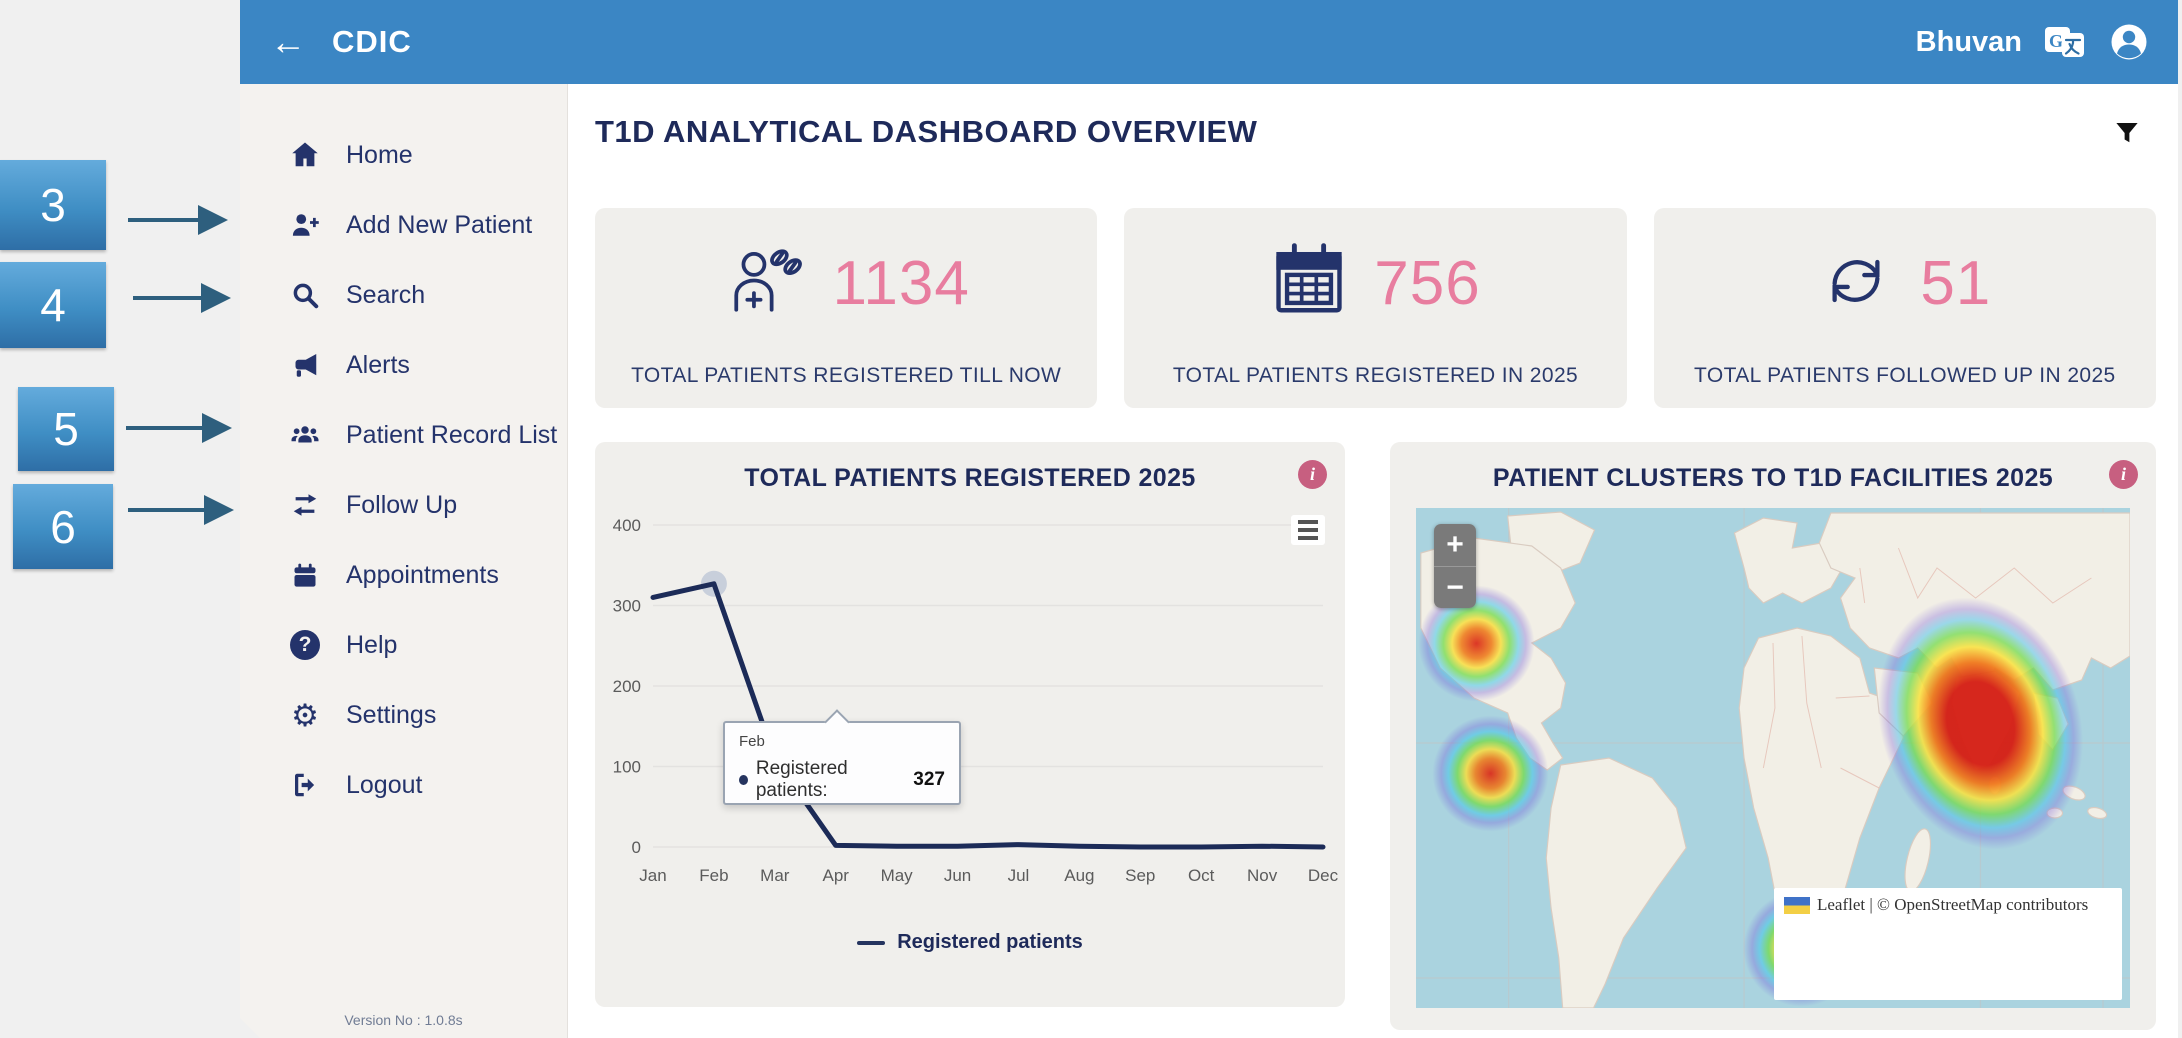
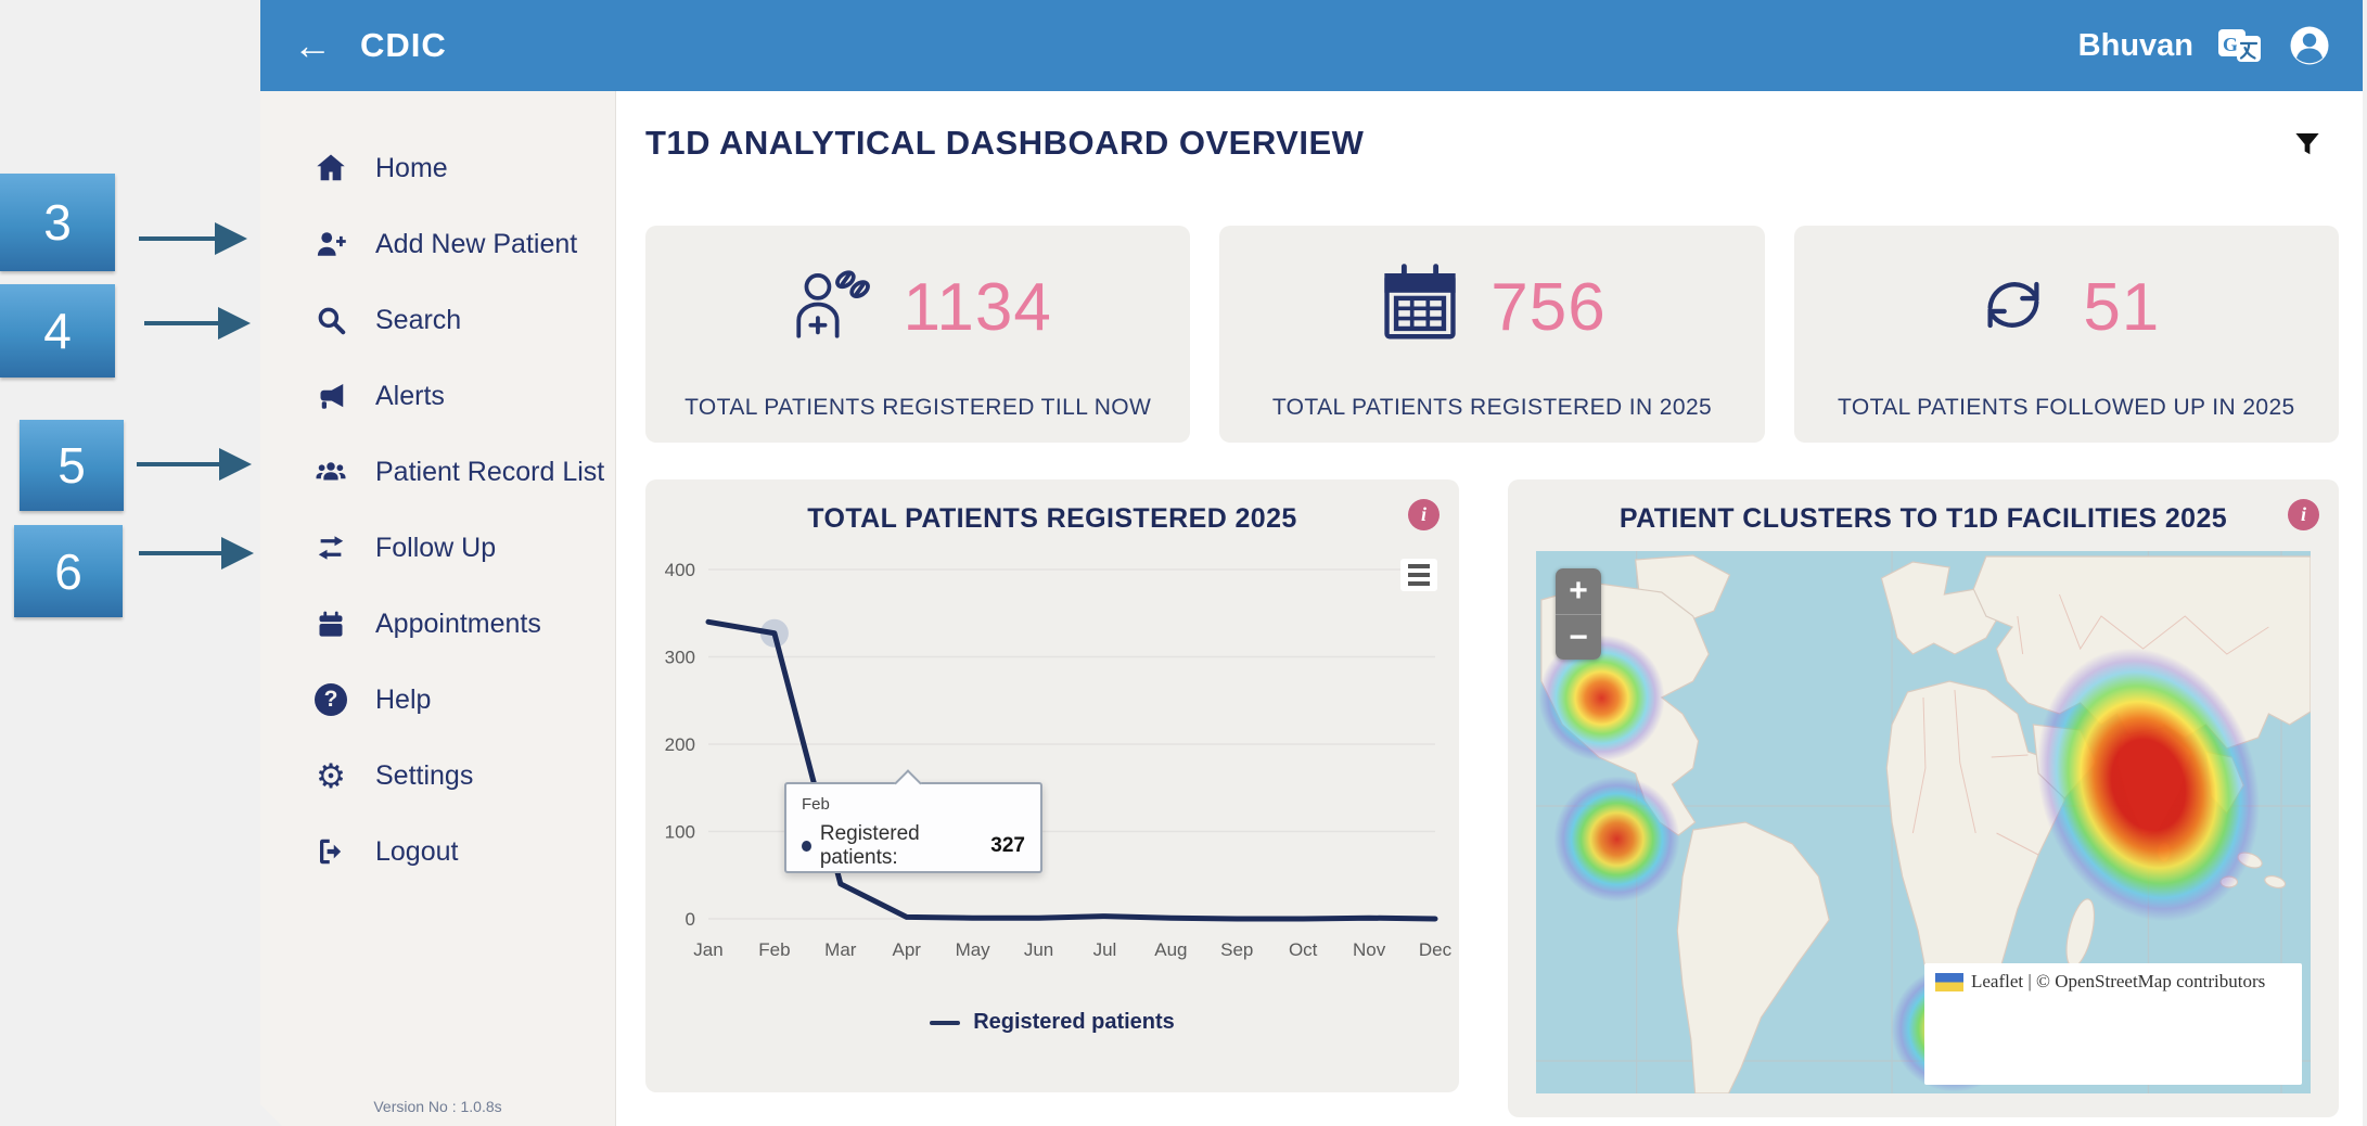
Jan: 310 -> 340
Mar: 110 -> 40
